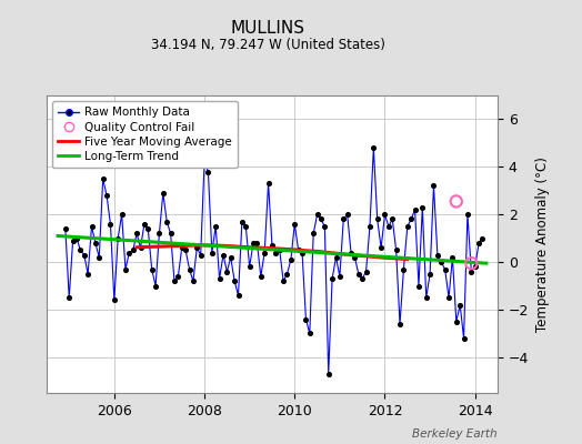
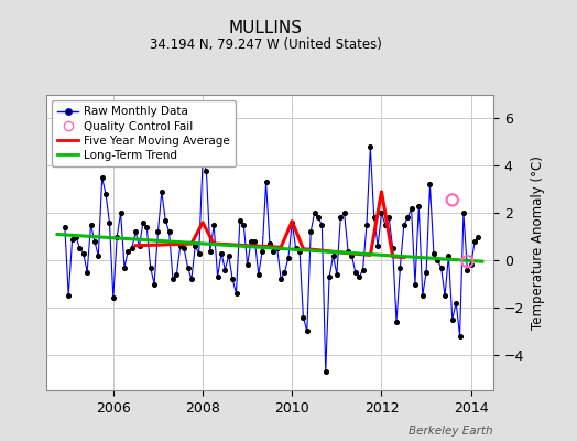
Five Year Moving Average/2008: 0.71 -> 1.60
Five Year Moving Average/2010: 0.52 -> 1.65
Five Year Moving Average/2012: 0.18 -> 2.90
